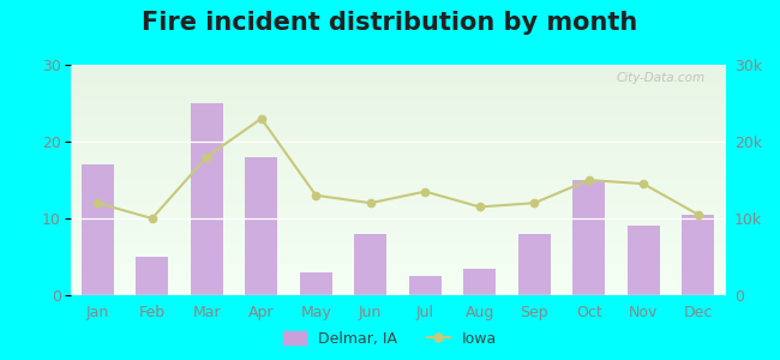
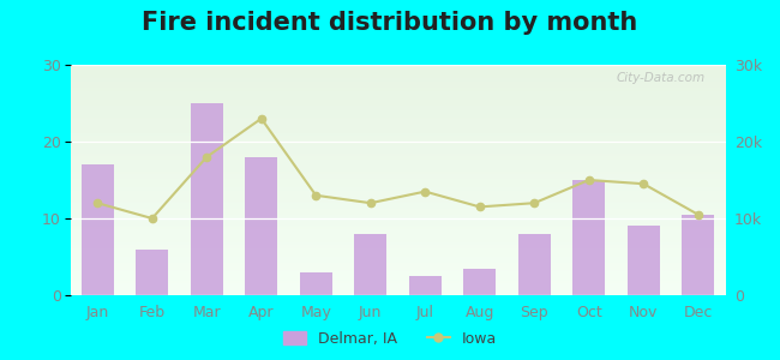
Delmar, IA/Feb: 5.0 -> 6.0
